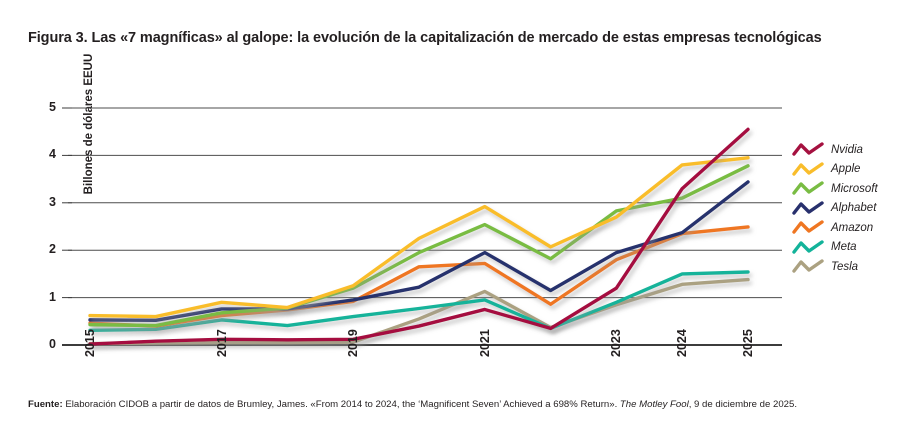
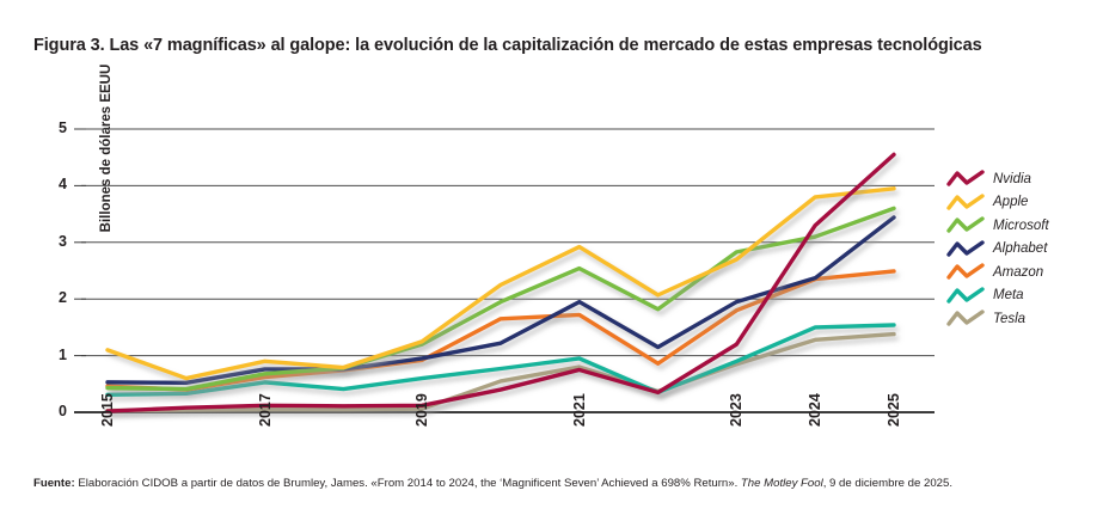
Apple/2015: 0.6 -> 1.1
Tesla/2021: 1.1 -> 0.8
Microsoft/2025: 3.8 -> 3.6
